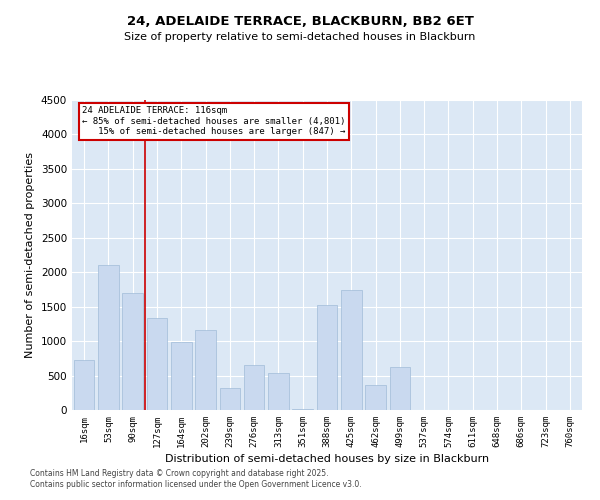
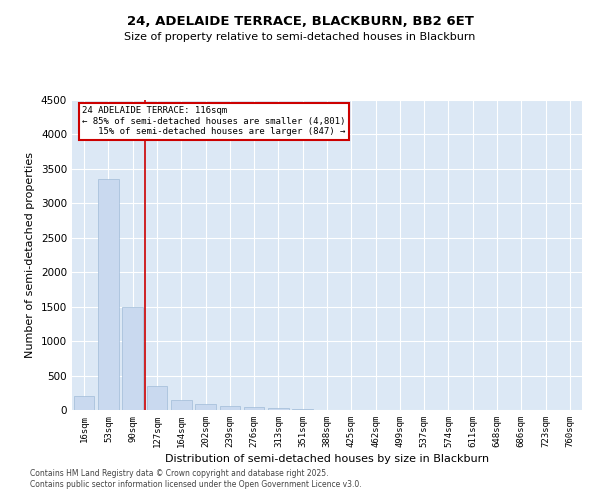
16sqm: 720 -> 200
53sqm: 2100 -> 3350
90sqm: 1700 -> 1500
127sqm: 1340 -> 350
164sqm: 980 -> 150
202sqm: 1160 -> 80
239sqm: 320 -> 60
276sqm: 660 -> 40
313sqm: 540 -> 20
388sqm: 1520 -> 0
425sqm: 1740 -> 0
462sqm: 360 -> 0
499sqm: 620 -> 0
